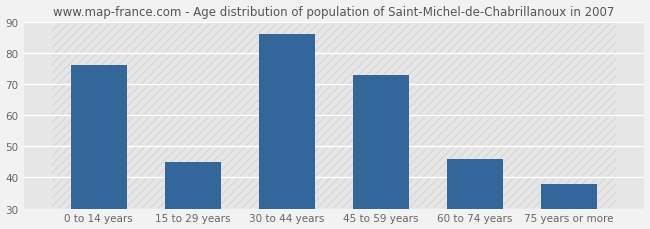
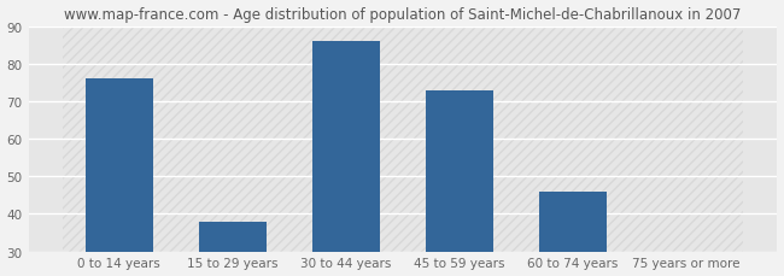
15 to 29 years: 45 -> 38
75 years or more: 38 -> 30
